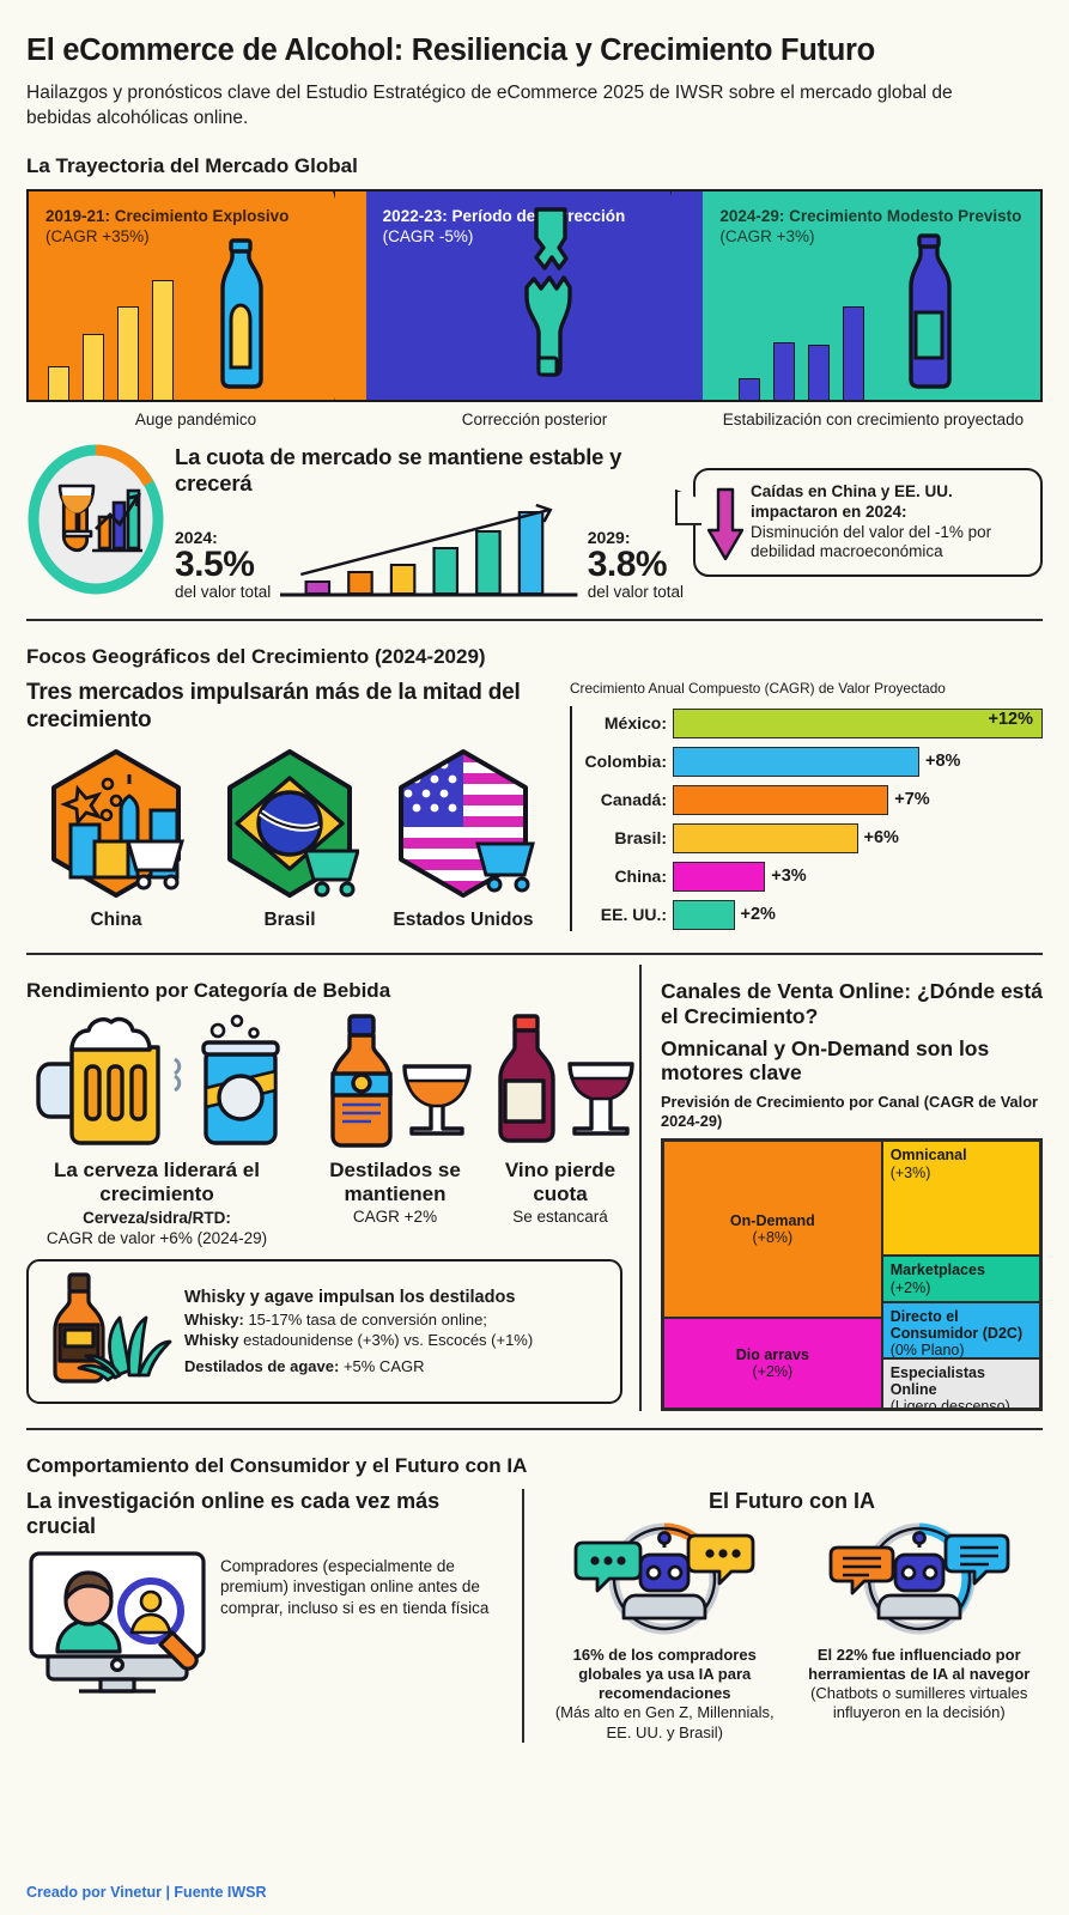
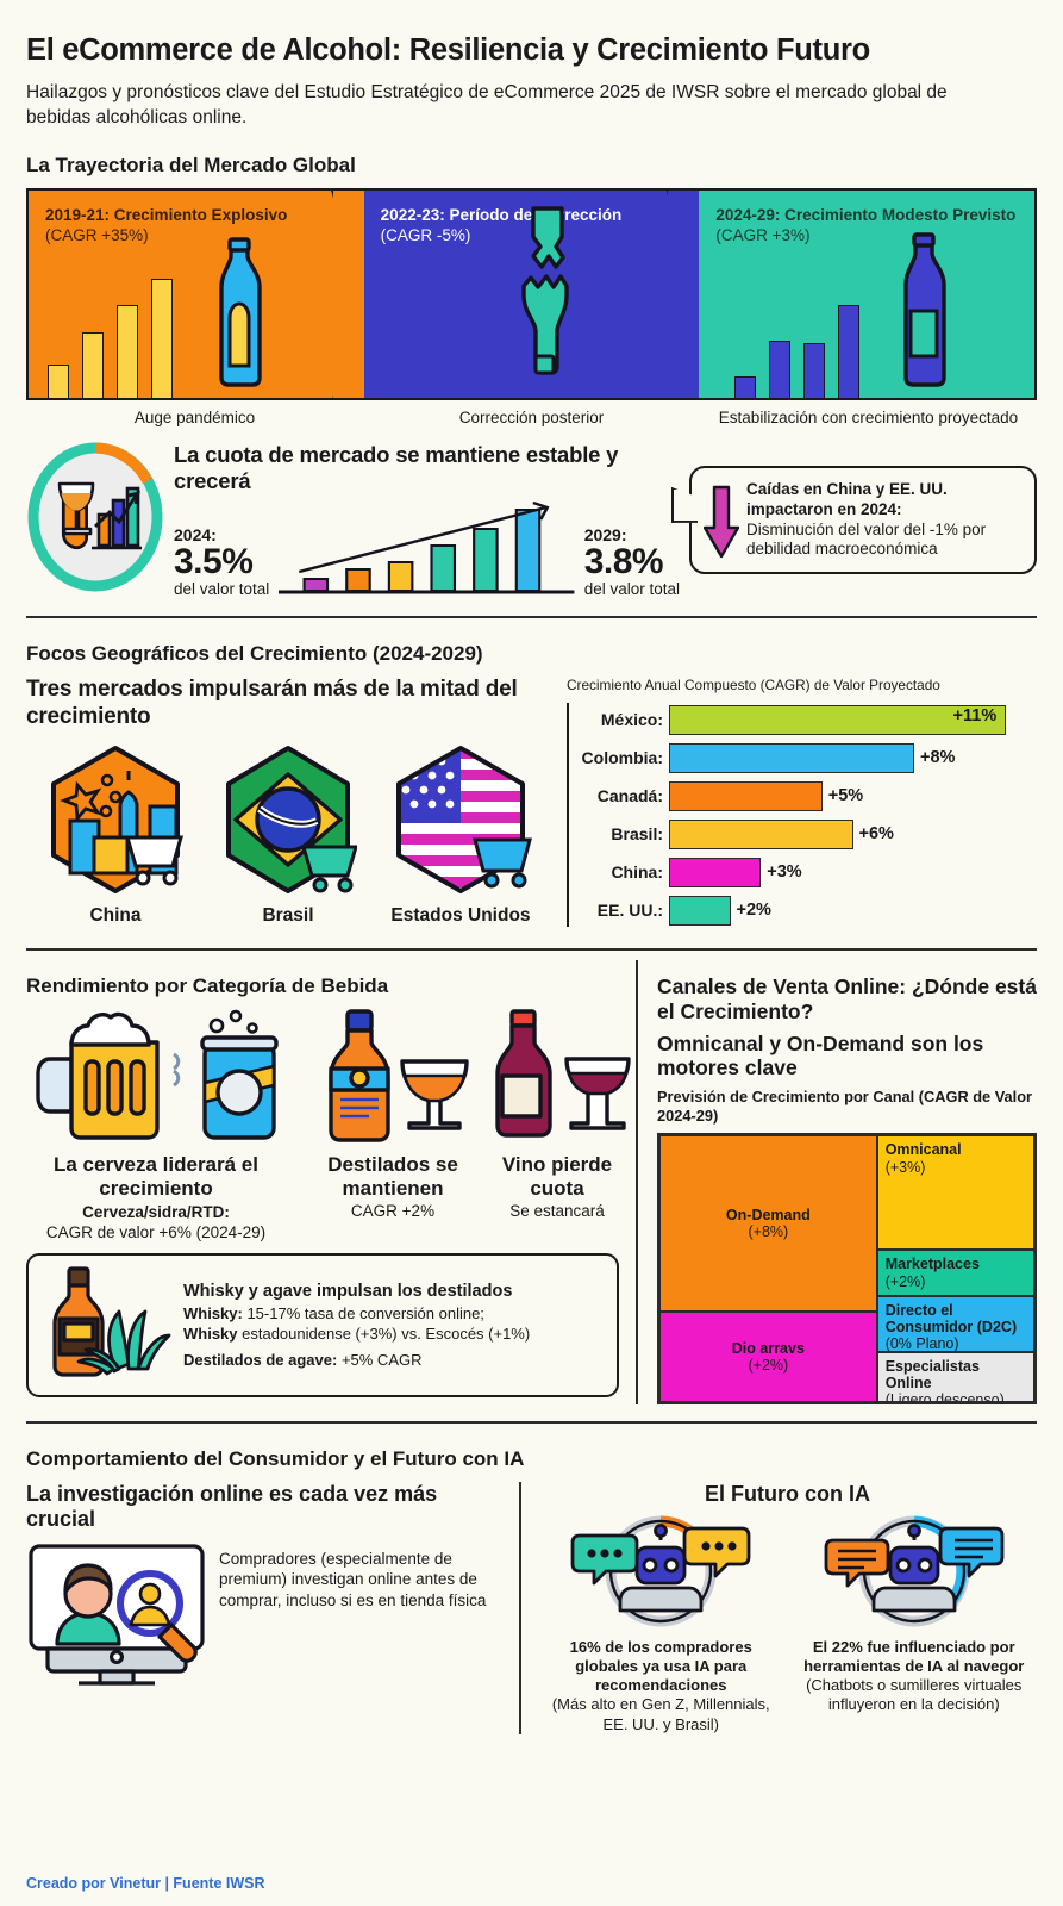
Crecimiento Anual Compuesto (CAGR) de Valor Proyectado/México:: +12% -> +11%
Crecimiento Anual Compuesto (CAGR) de Valor Proyectado/Canadá:: +7% -> +5%
